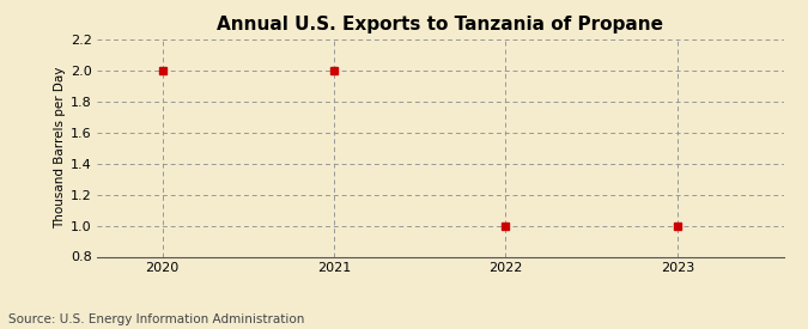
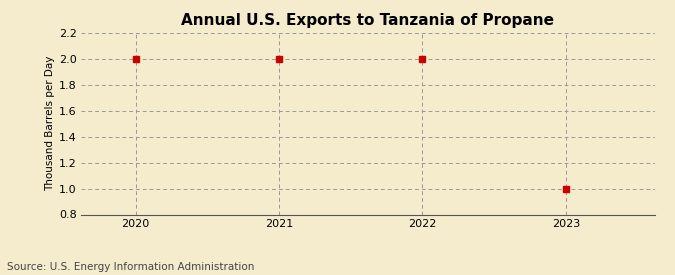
2022: 1 -> 2
